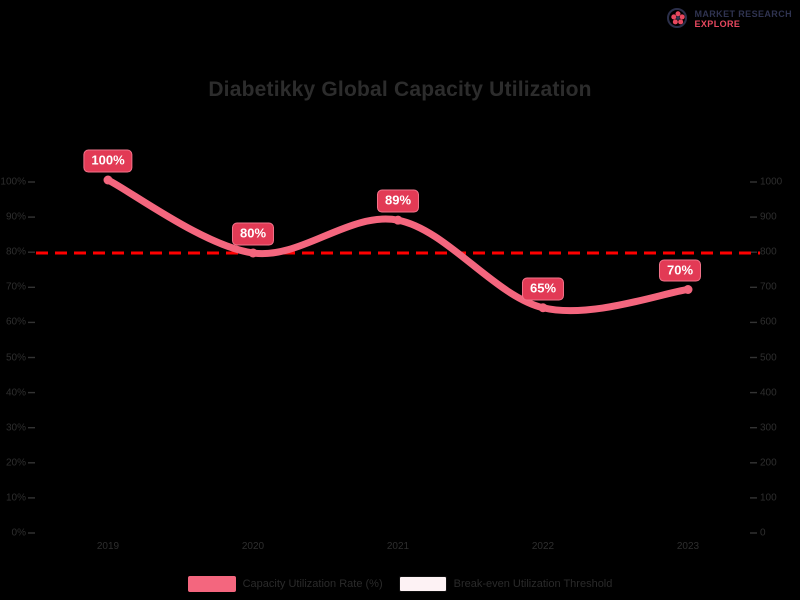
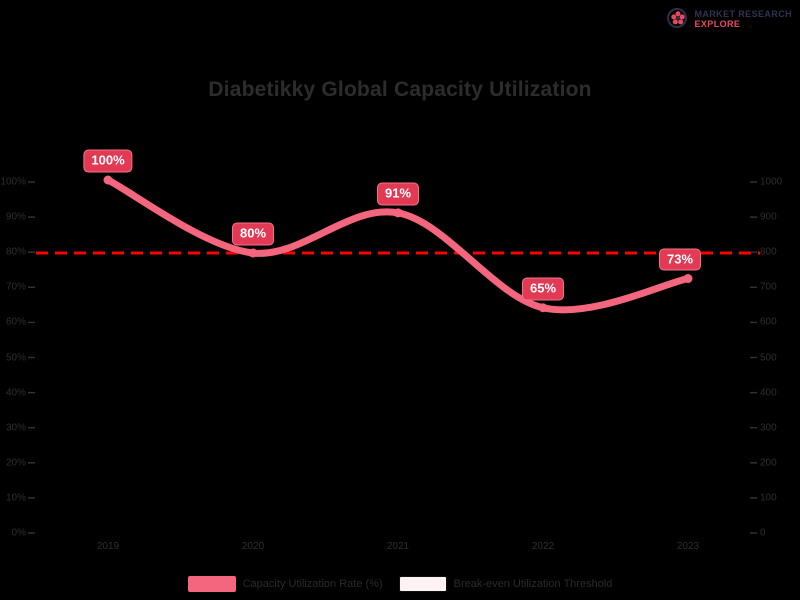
2021: 89% -> 91%
2023: 70% -> 73%
